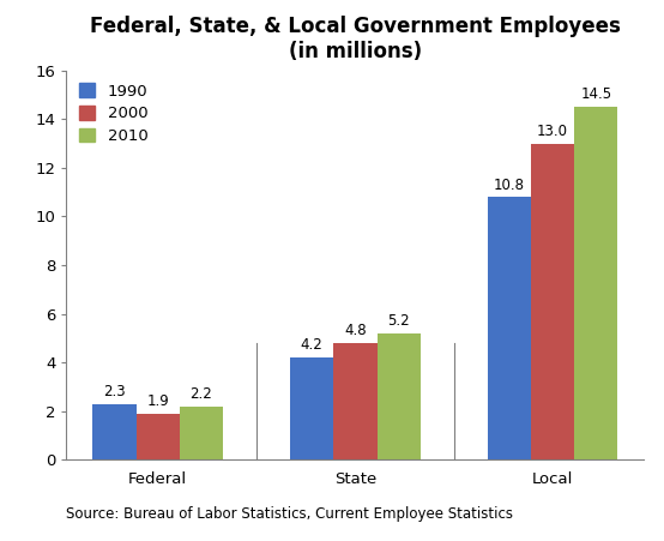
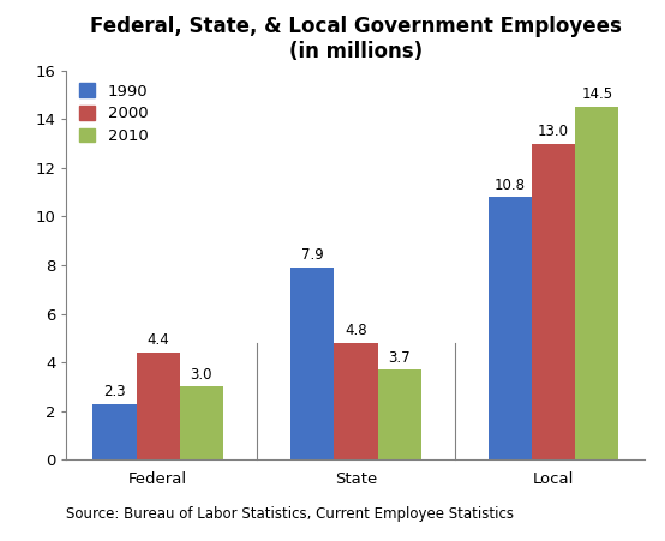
2000/Federal: 1.9 -> 4.4
2010/Federal: 2.2 -> 3.0
1990/State: 4.2 -> 7.9
2010/State: 5.2 -> 3.7
